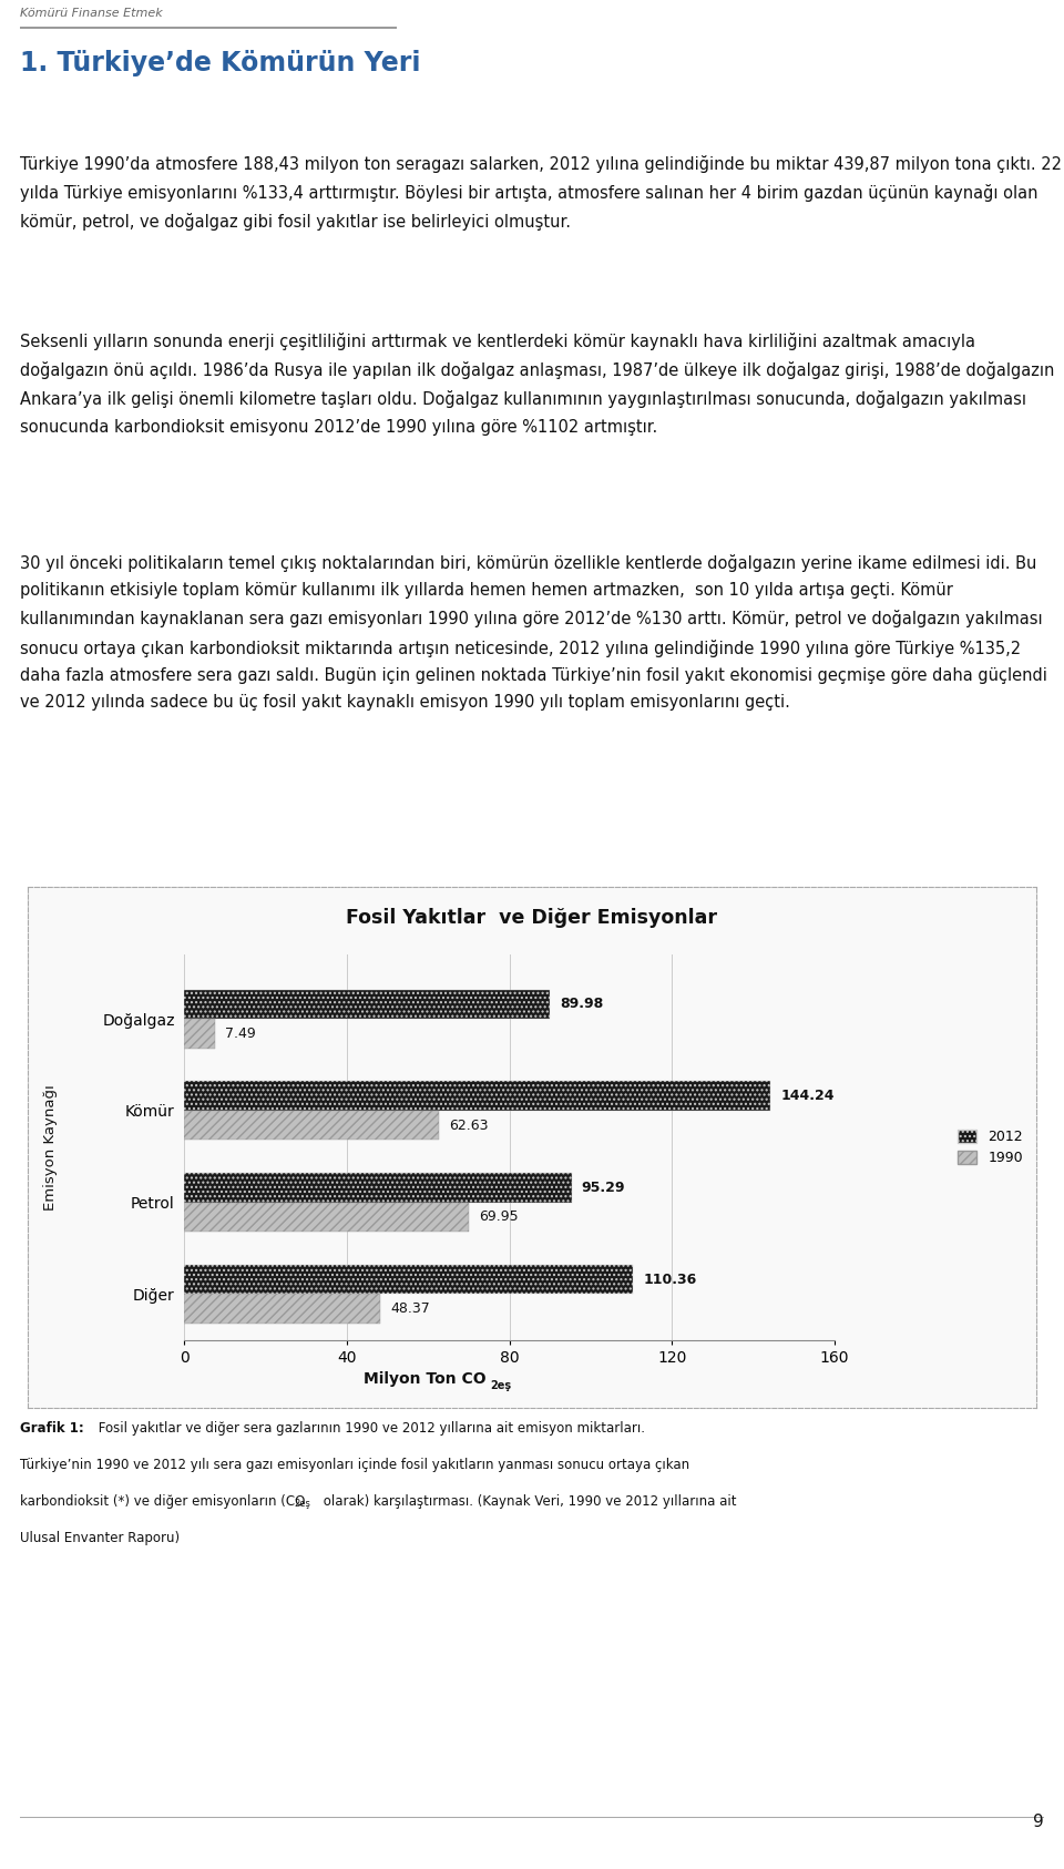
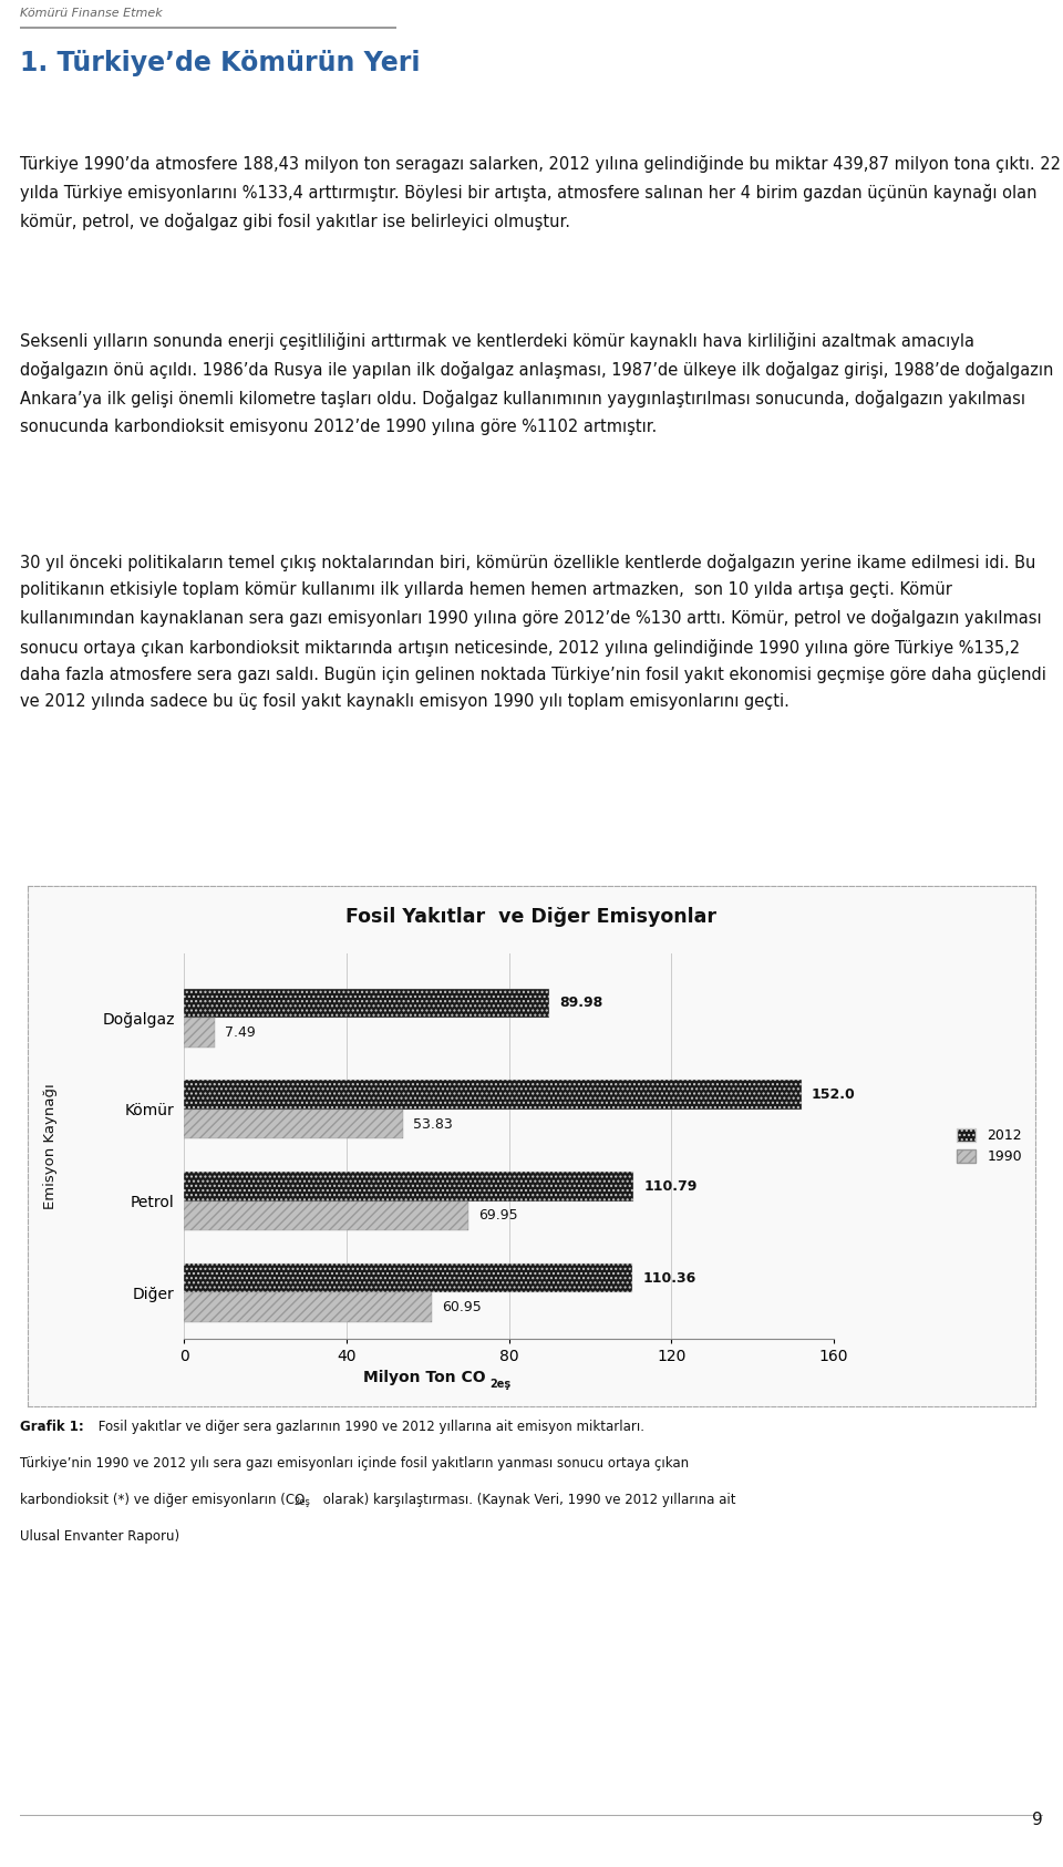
2012/Kömür: 144.24 -> 152.0
1990/Kömür: 62.63 -> 53.83
2012/Petrol: 95.29 -> 110.79
1990/Diğer: 48.37 -> 60.95
